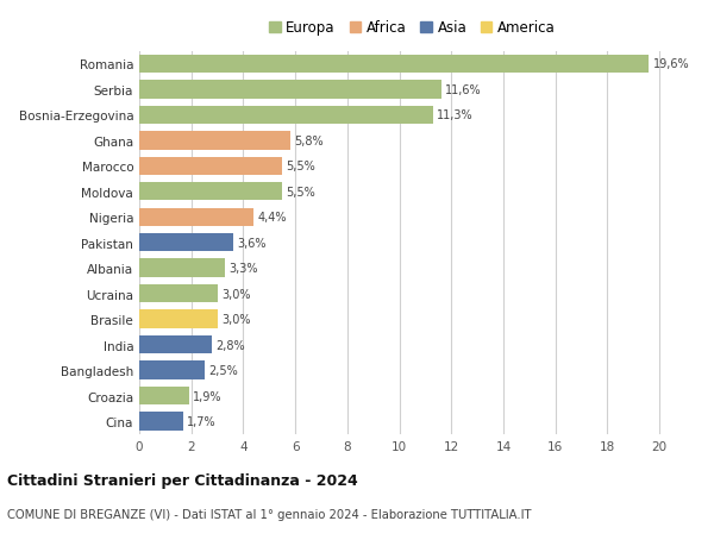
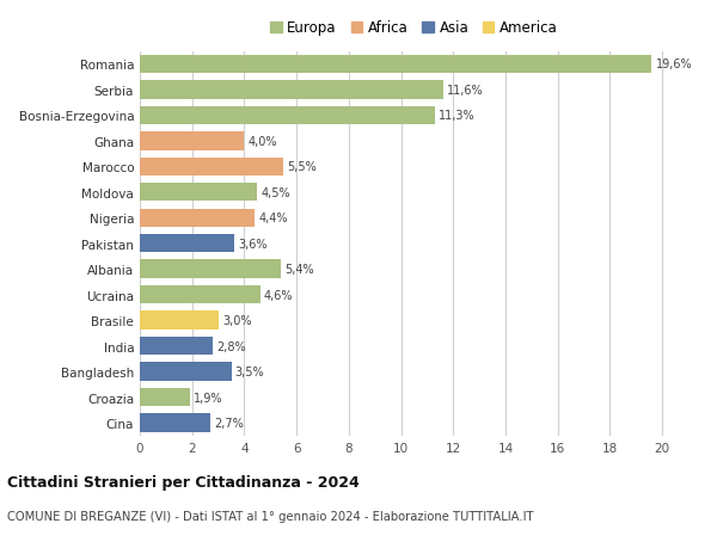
Ghana: 5,8% -> 4,0%
Moldova: 5,5% -> 4,5%
Albania: 3,3% -> 5,4%
Ucraina: 3,0% -> 4,6%
Bangladesh: 2,5% -> 3,5%
Cina: 1,7% -> 2,7%
